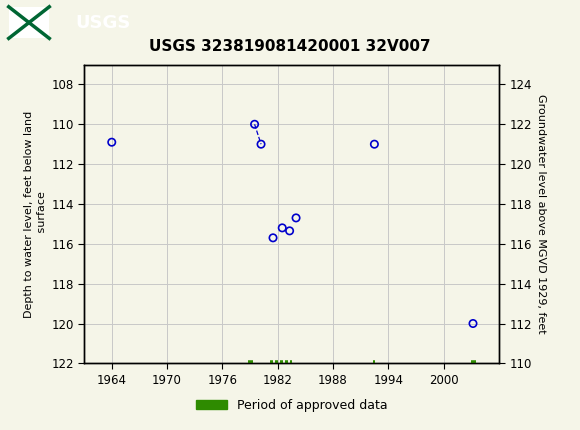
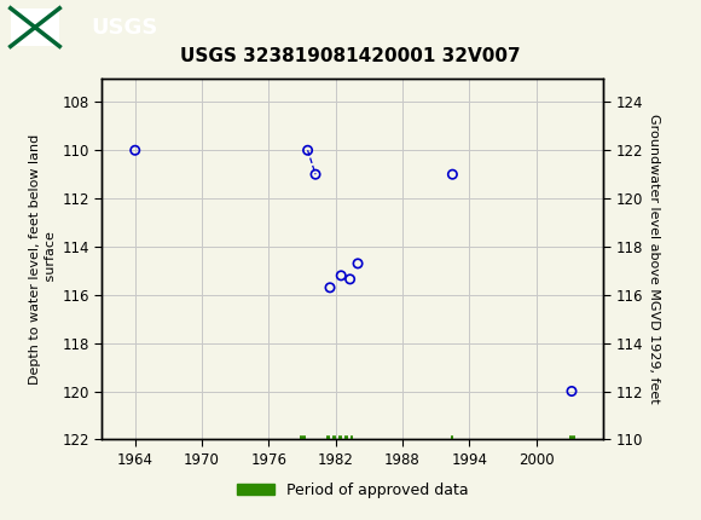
1964: 110.9 -> 110.0
